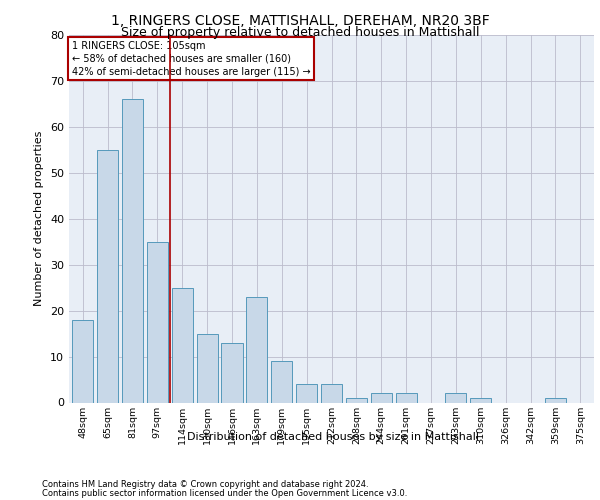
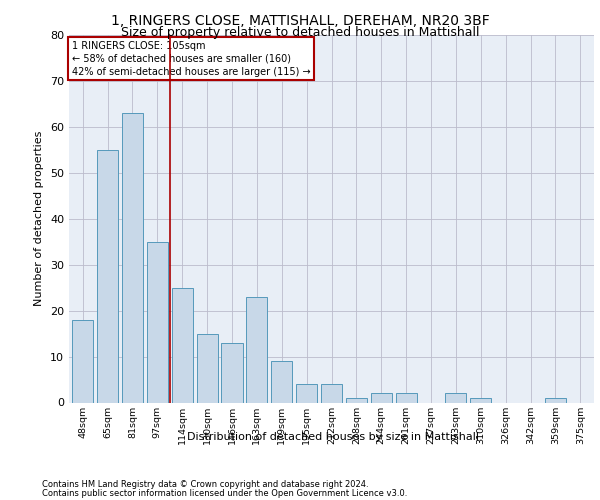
81sqm: 66 -> 63
